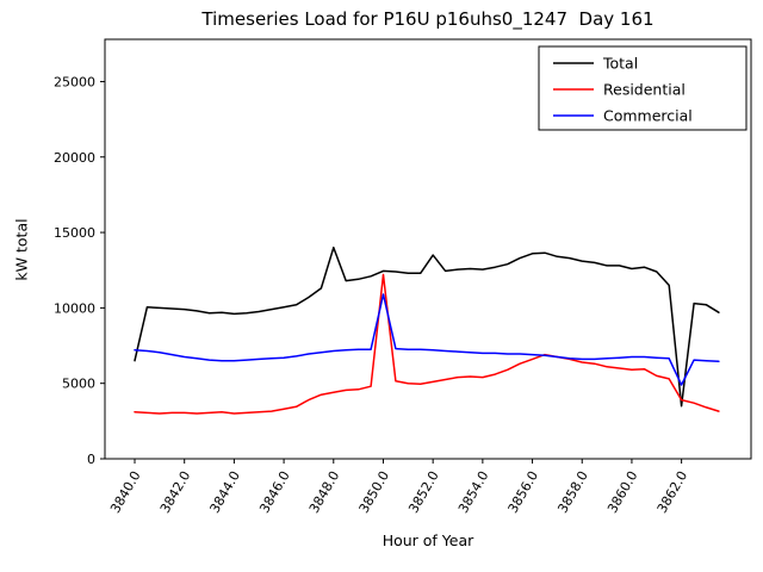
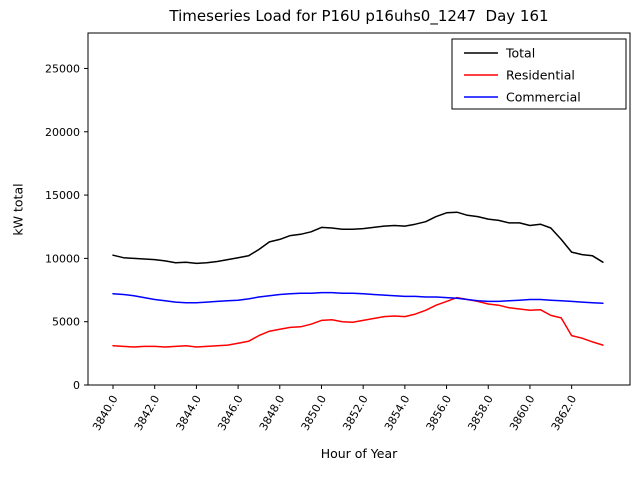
Total/3840.0: 6500 -> 10200
Total/3848.0: 14000 -> 11500
Residential/3850.0: 12200 -> 5100
Commercial/3850.0: 10900 -> 7300
Total/3852.0: 13500 -> 12400
Total/3862.0: 3500 -> 10500
Commercial/3862.0: 4900 -> 6600
